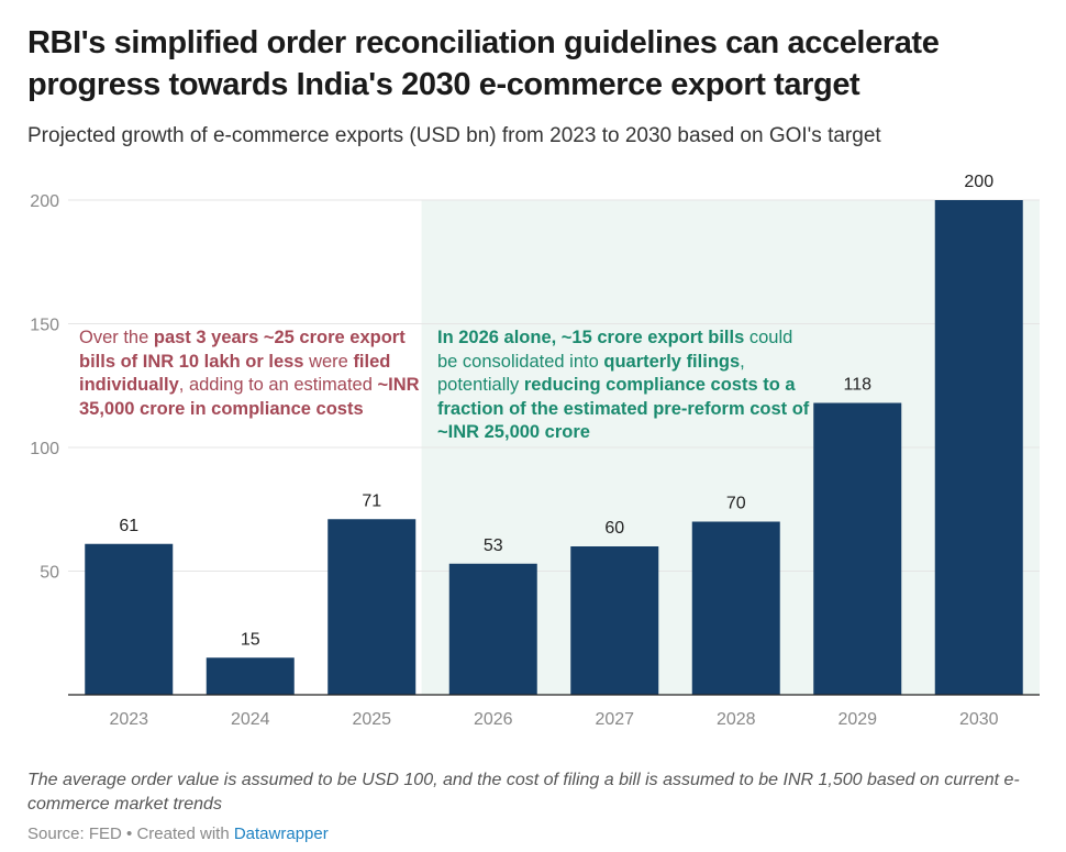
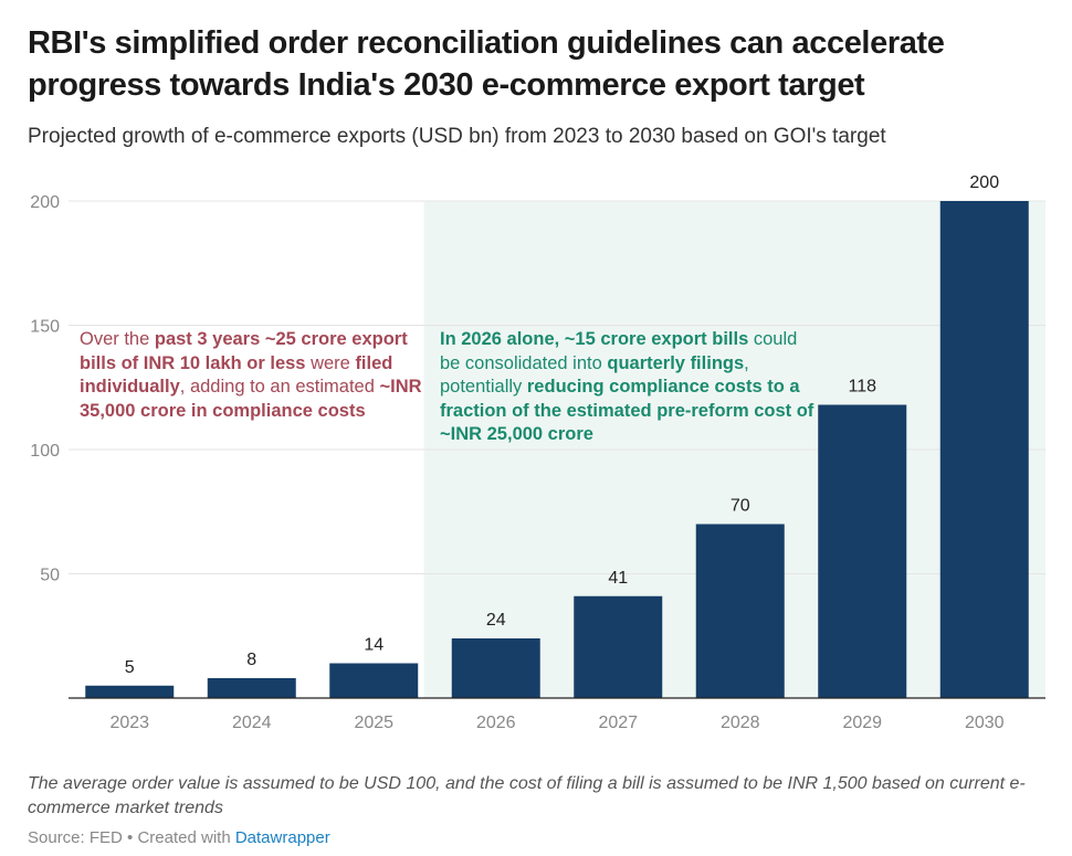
2023: 61 -> 5
2024: 15 -> 8
2025: 71 -> 14
2026: 53 -> 24
2027: 60 -> 41
